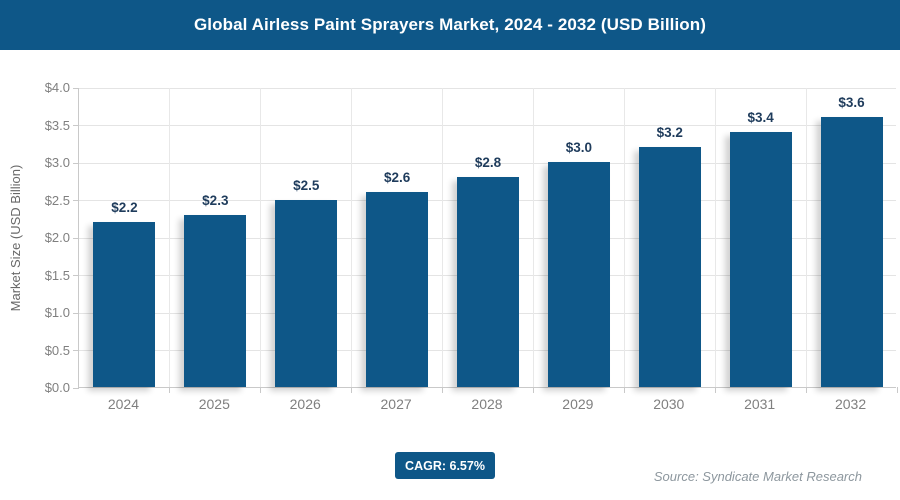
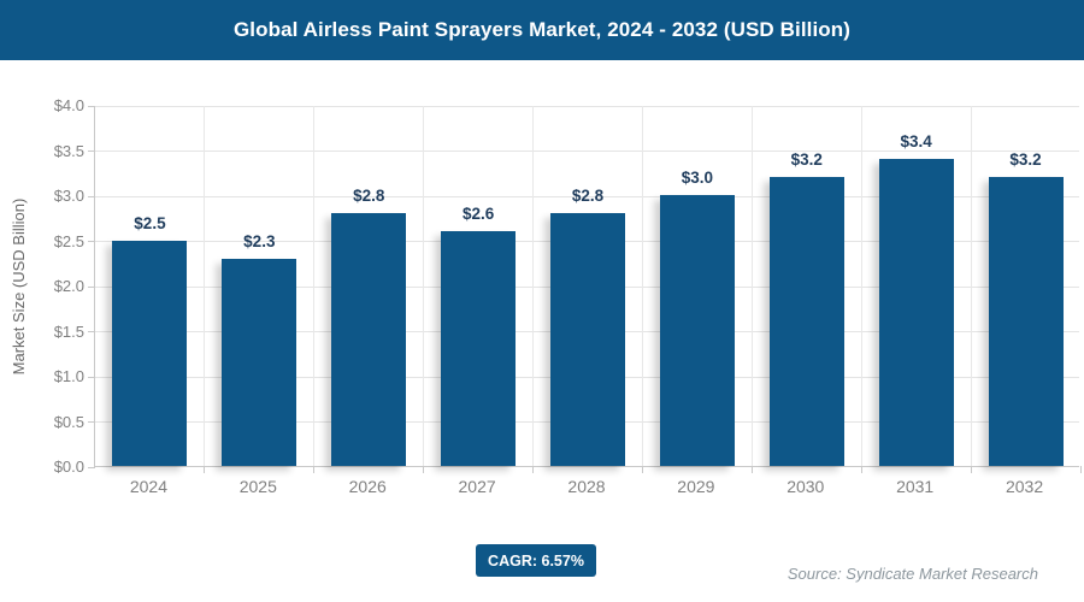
2024: $2.2 -> $2.5
2026: $2.5 -> $2.8
2032: $3.6 -> $3.2
